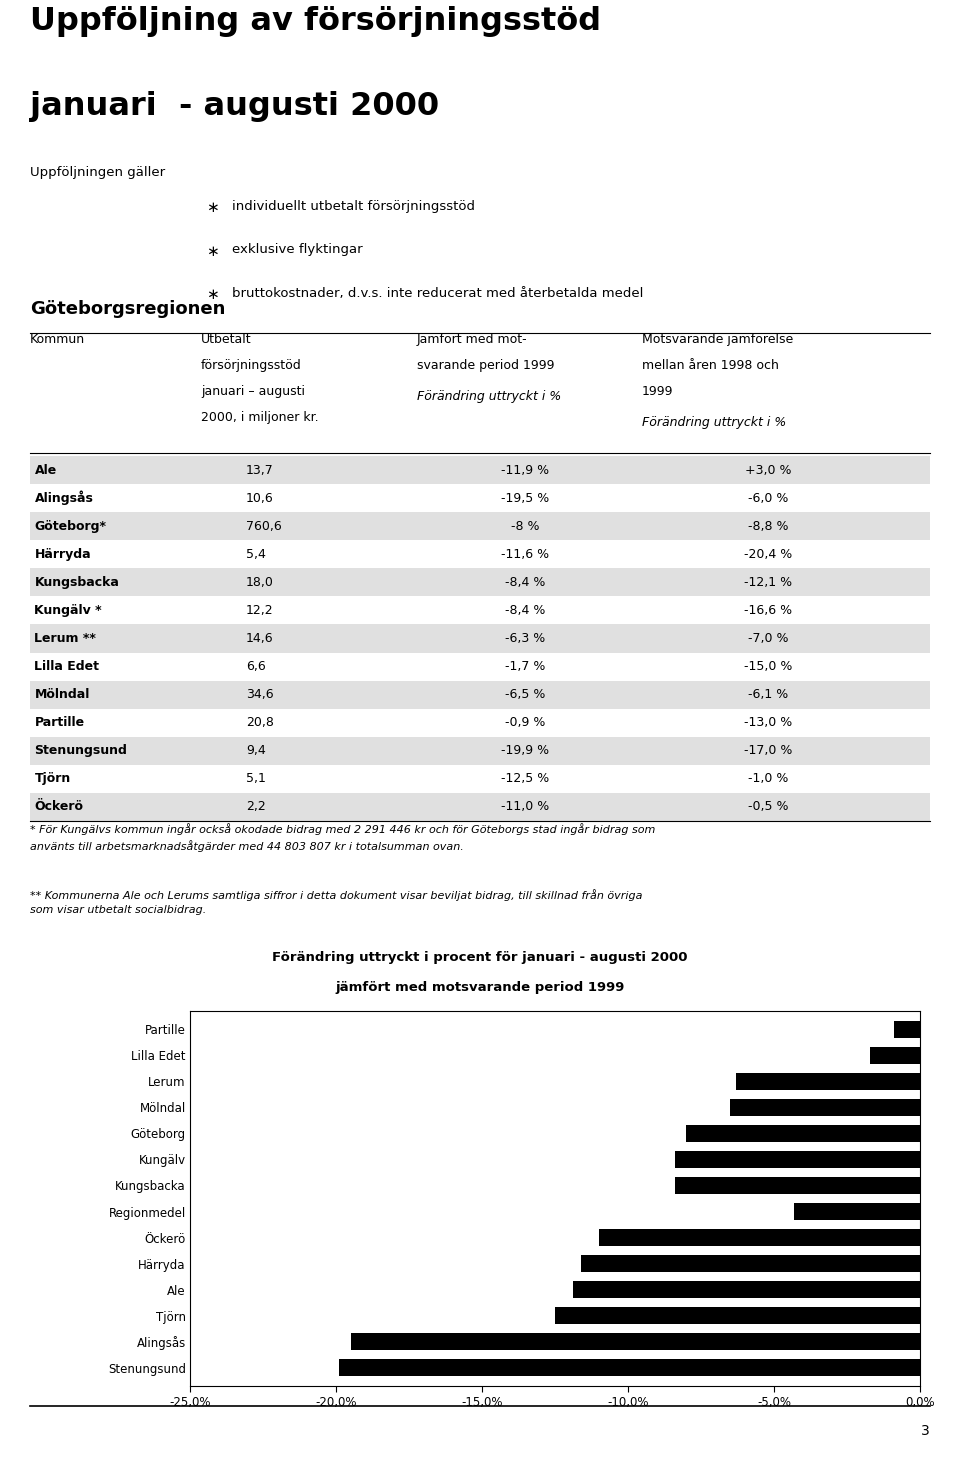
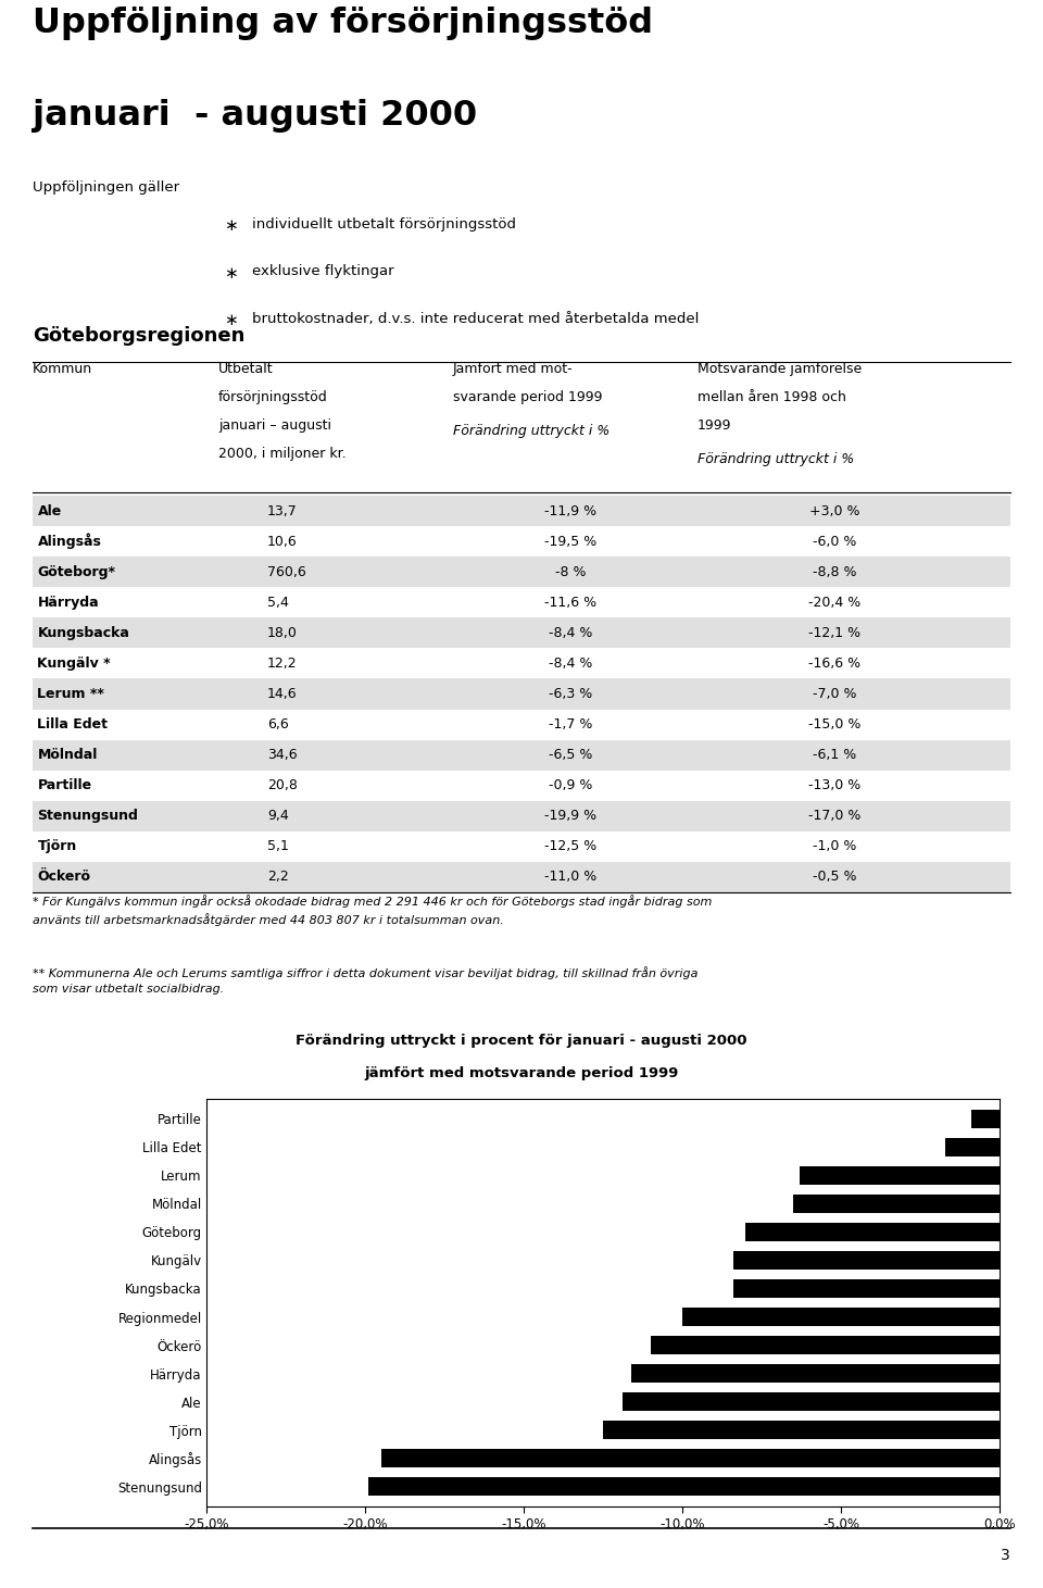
Regionmedel: -4,3% -> -10,0%
